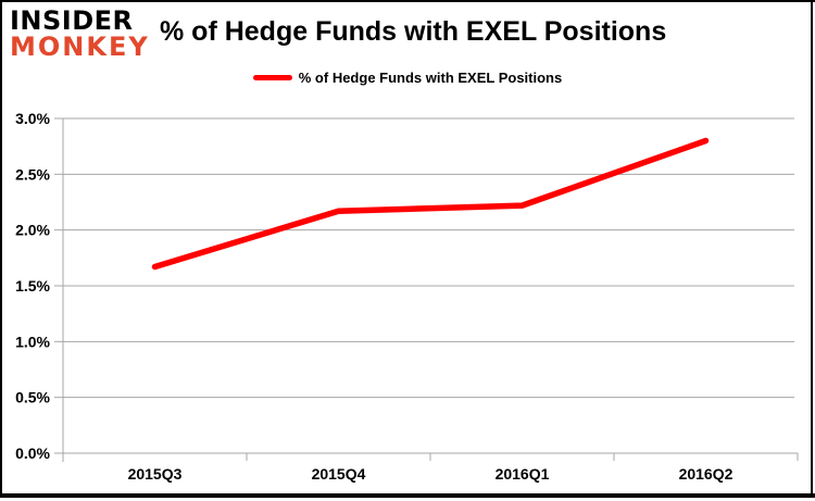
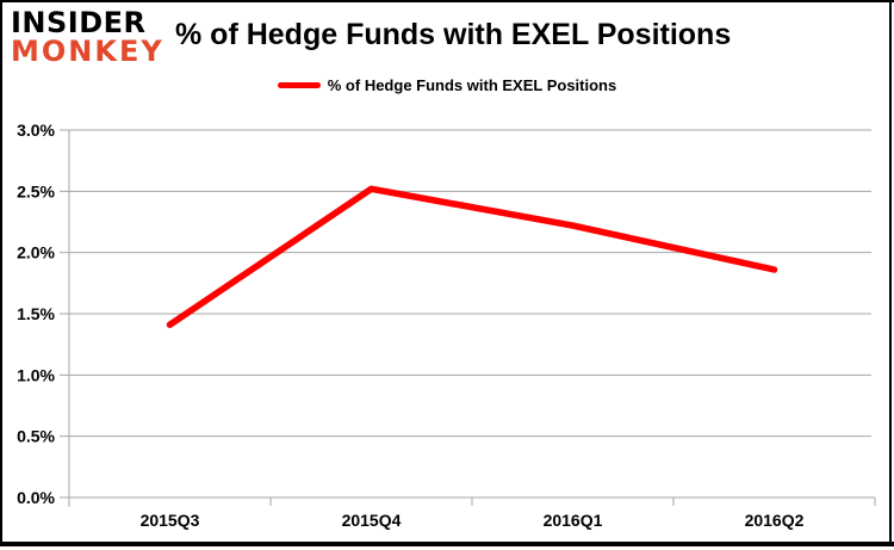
2015Q3: 1.67% -> 1.41%
2015Q4: 2.17% -> 2.52%
2016Q2: 2.80% -> 1.86%
